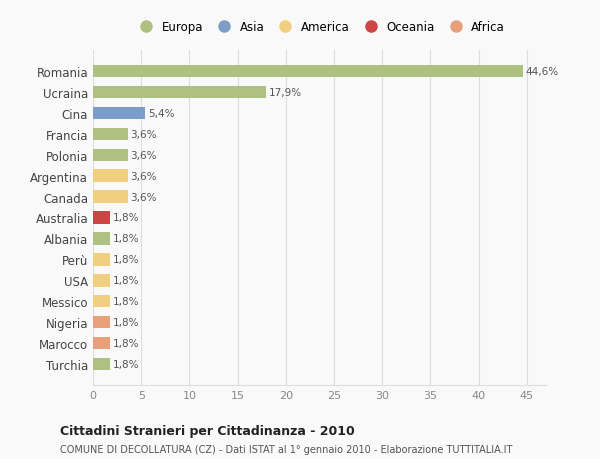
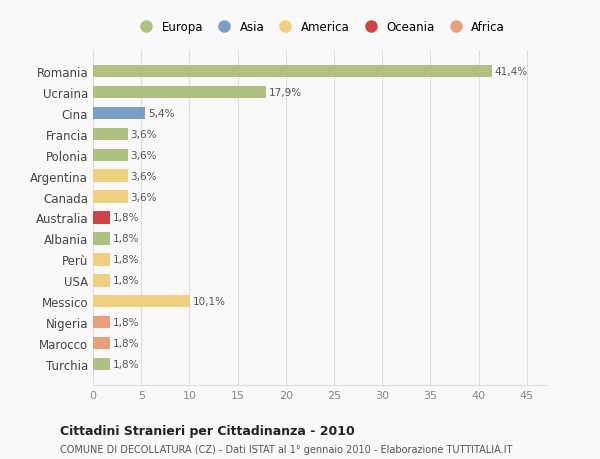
Romania: 44,6% -> 41,4%
Messico: 1,8% -> 10,1%
